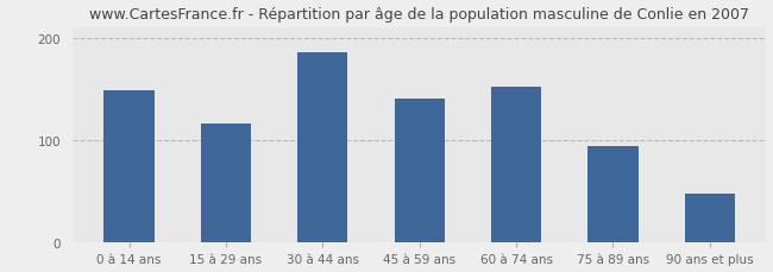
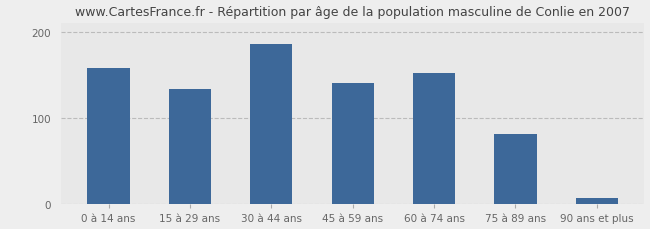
0 à 14 ans: 148 -> 158
15 à 29 ans: 116 -> 133
75 à 89 ans: 94 -> 82
90 ans et plus: 48 -> 7
